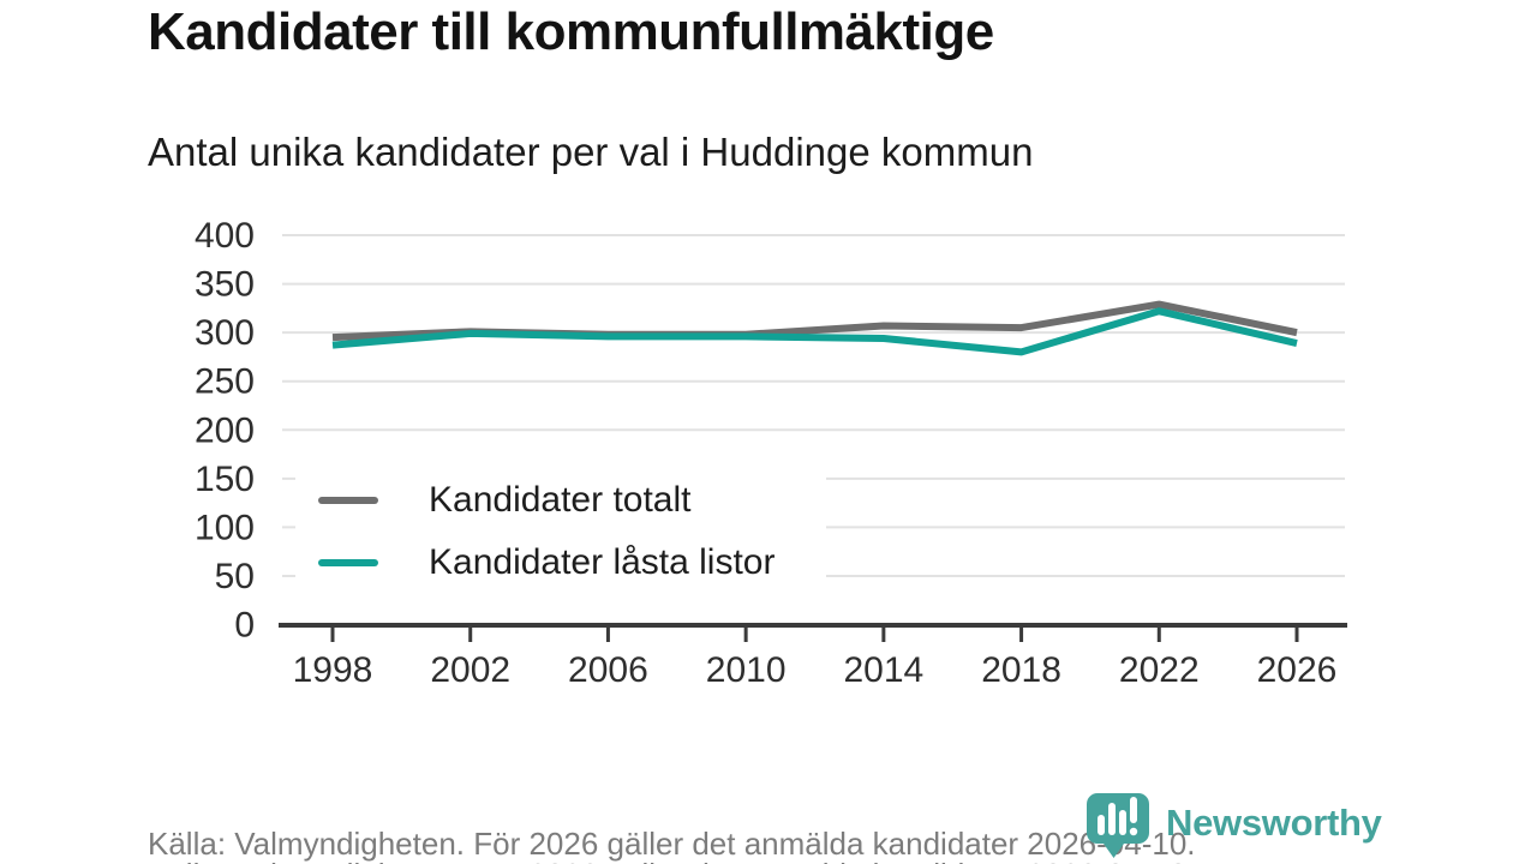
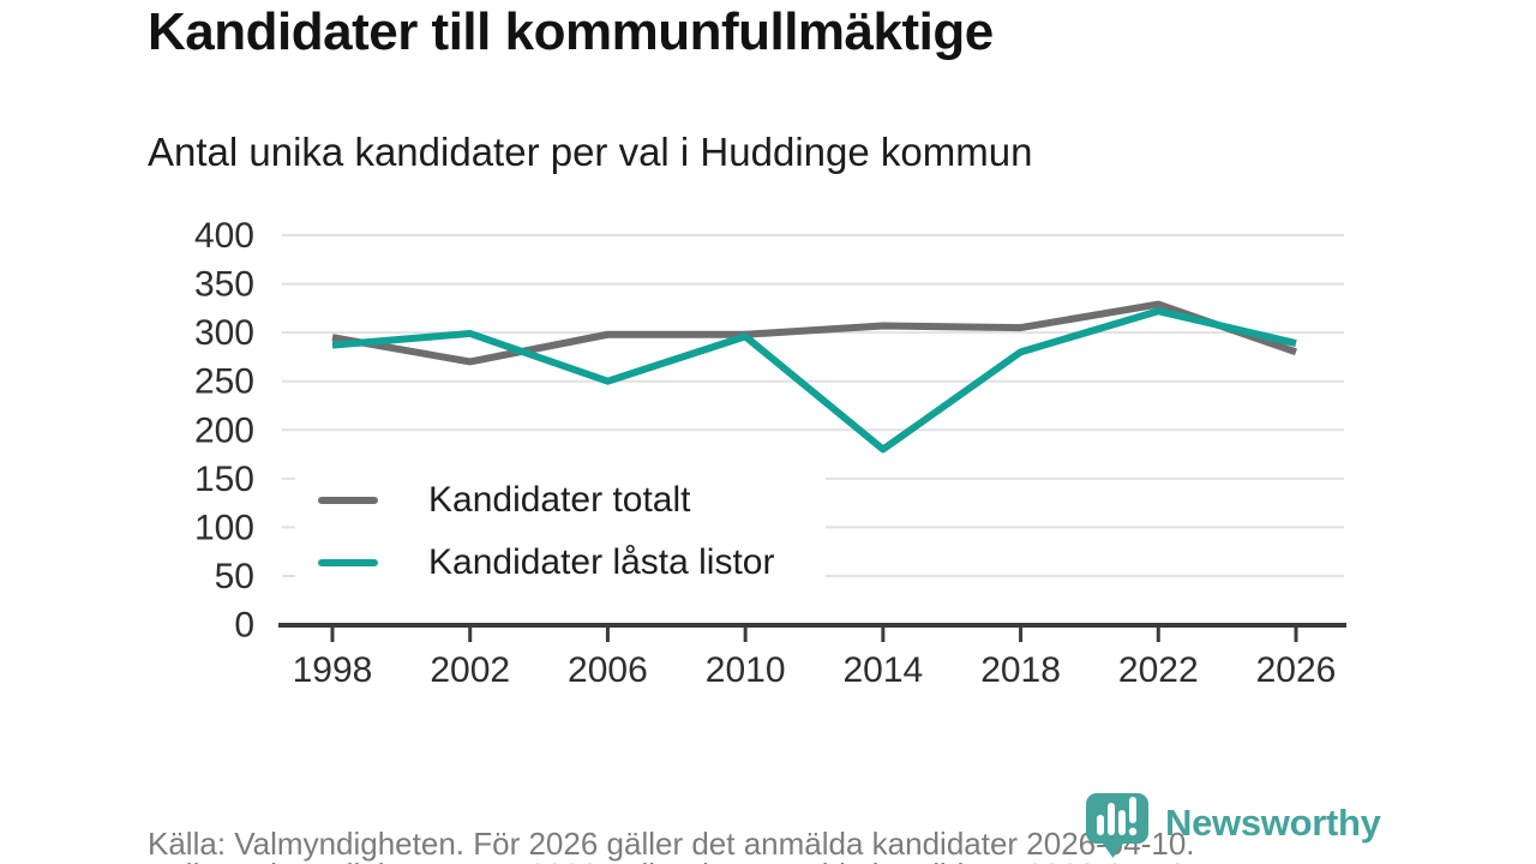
Kandidater totalt/2002: 300 -> 270
Kandidater låsta listor/2006: 300 -> 250
Kandidater låsta listor/2014: 290 -> 180
Kandidater totalt/2026: 300 -> 280
